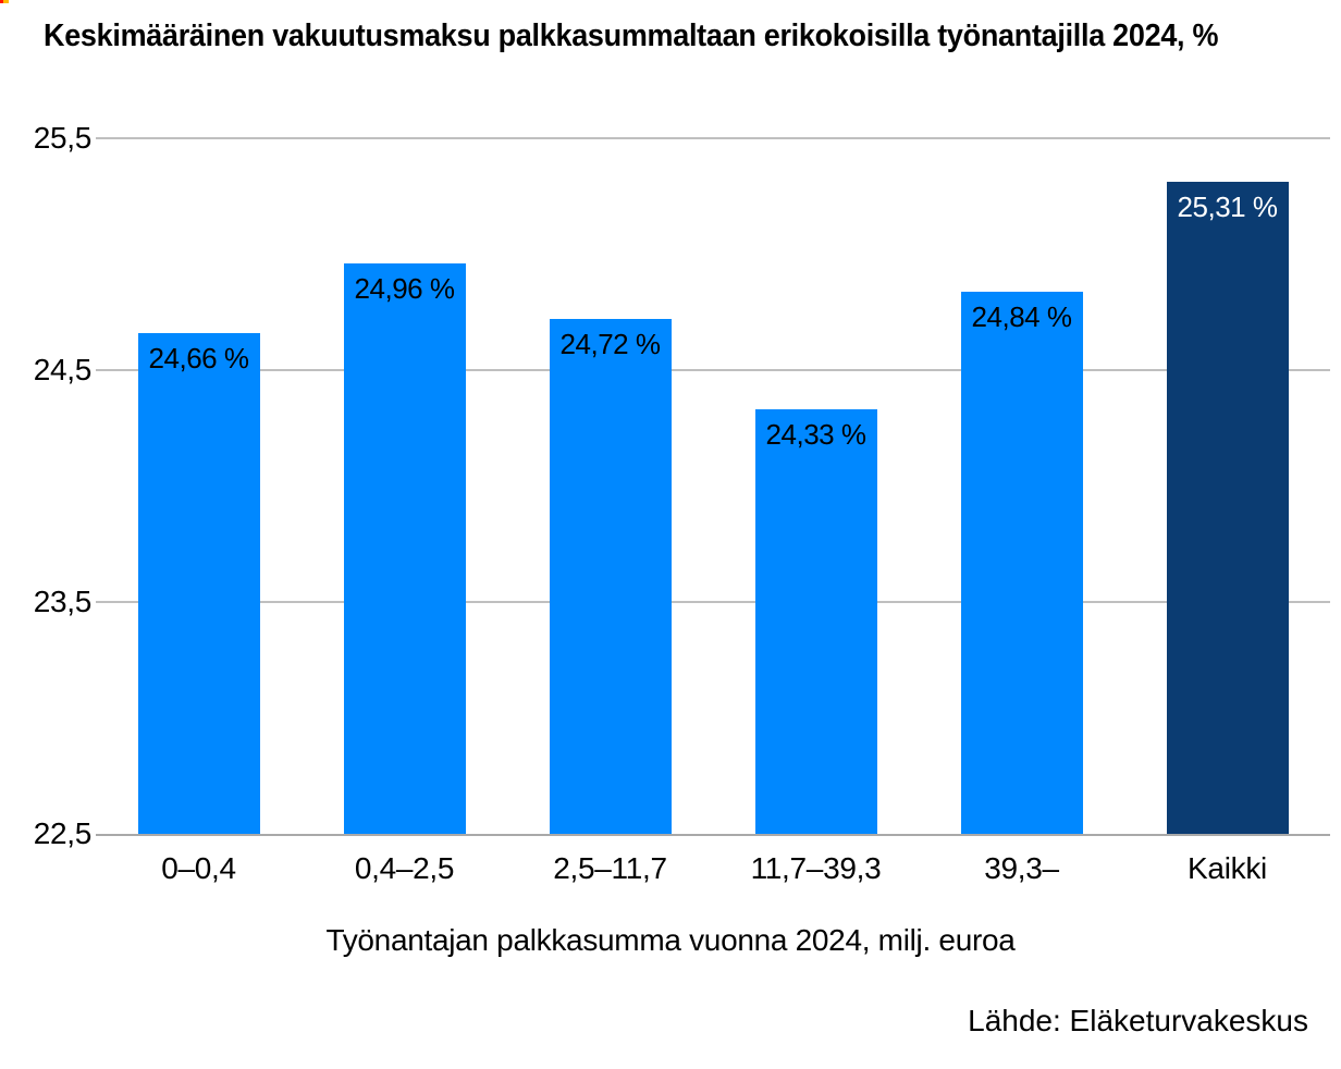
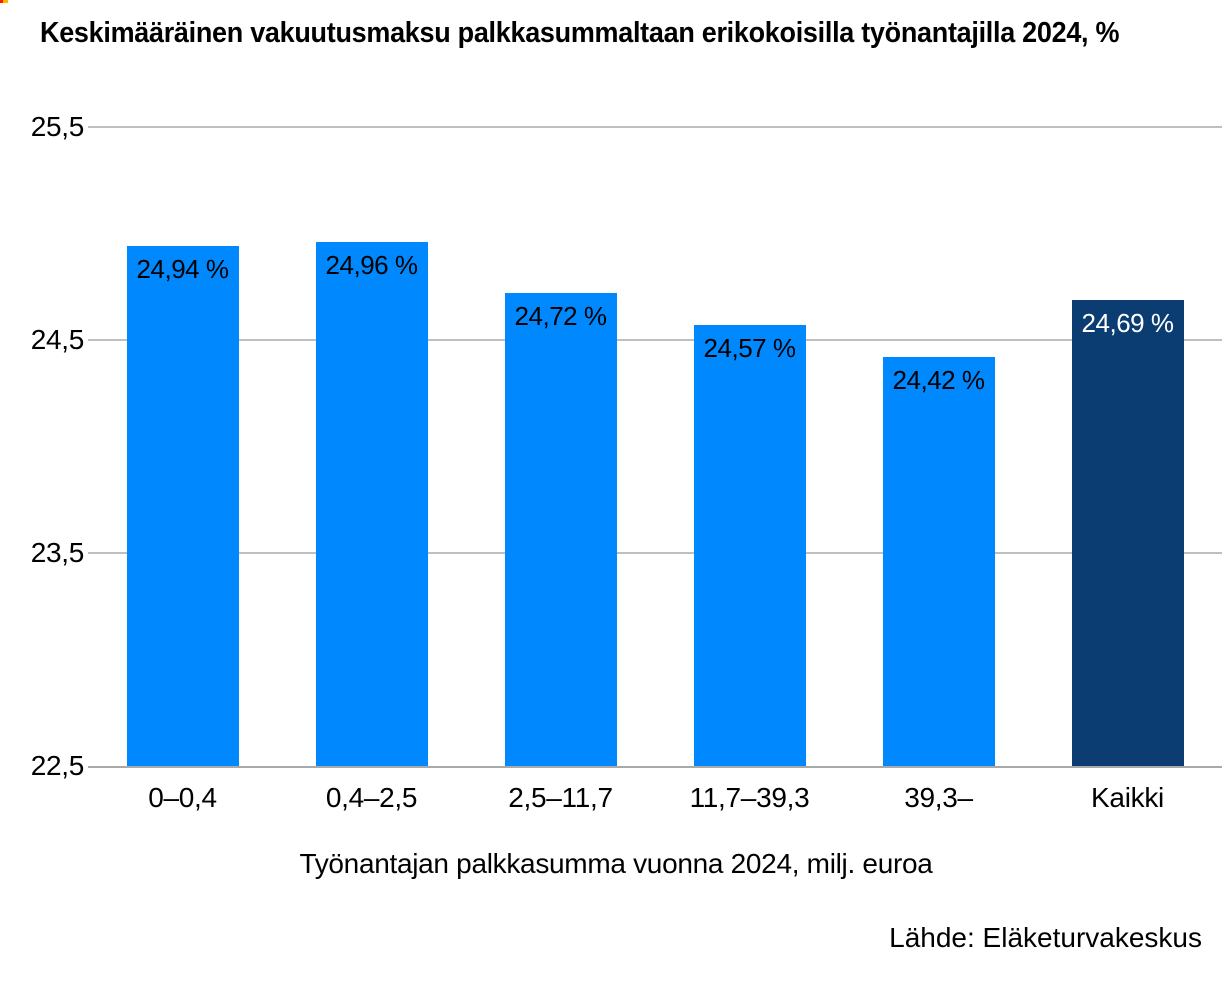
0–0,4: 24,66 -> 24,94
11,7–39,3: 24,33 -> 24,57
39,3–: 24,84 -> 24,42
Kaikki: 25,31 -> 24,69
